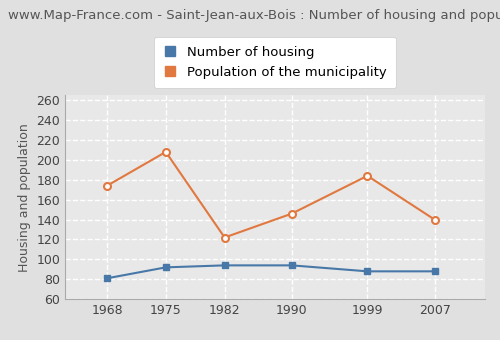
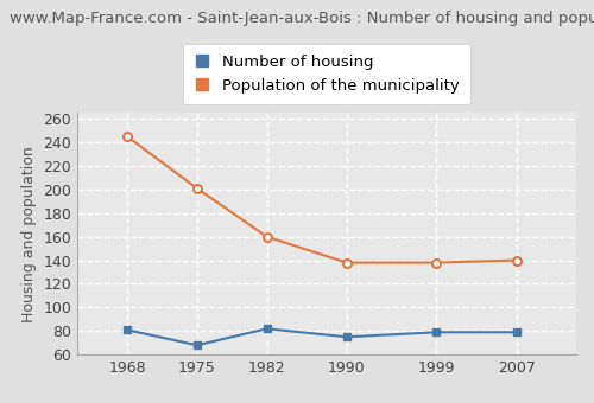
Population of the municipality/1968: 174 -> 245
Number of housing/1975: 92 -> 68
Population of the municipality/1975: 208 -> 201
Number of housing/1982: 94 -> 82
Population of the municipality/1982: 122 -> 160
Number of housing/1990: 94 -> 75
Population of the municipality/1990: 146 -> 138
Number of housing/1999: 88 -> 79
Population of the municipality/1999: 184 -> 138
Number of housing/2007: 88 -> 79
